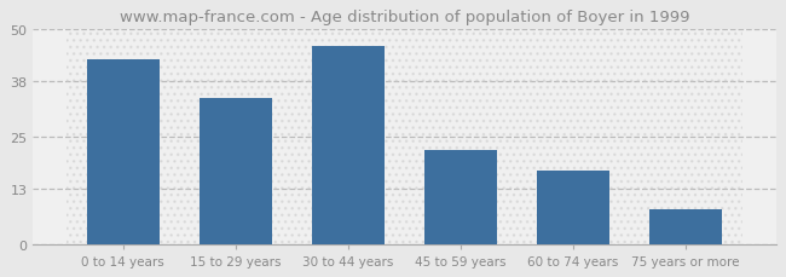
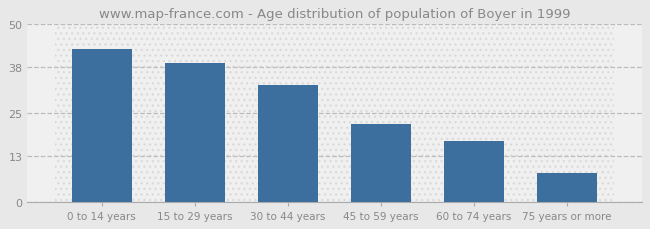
15 to 29 years: 34 -> 39
30 to 44 years: 46 -> 33
